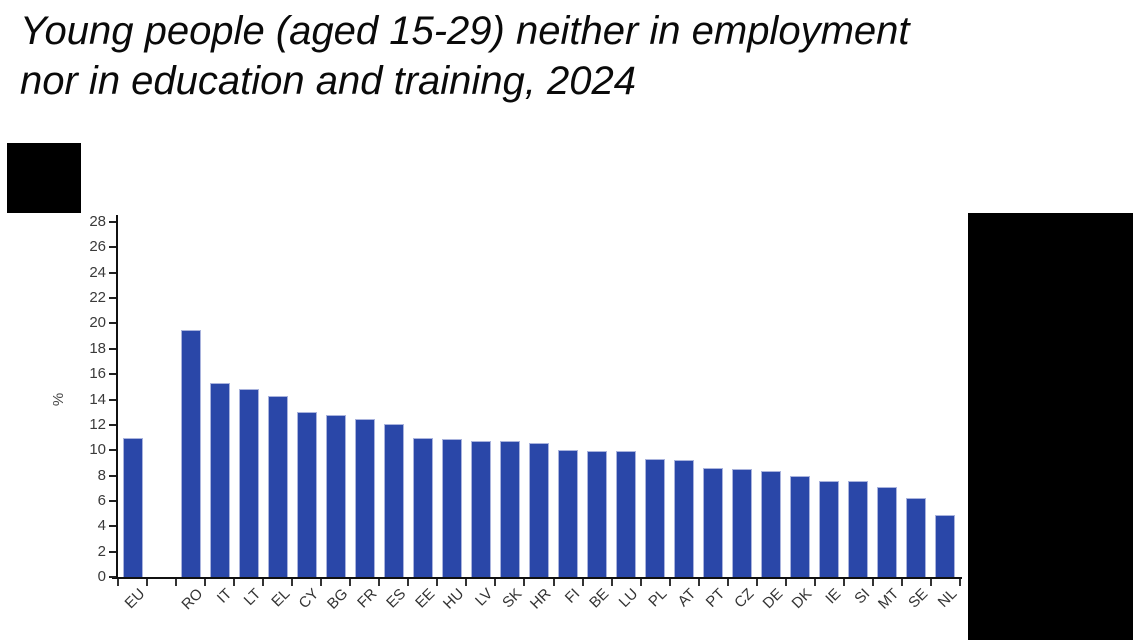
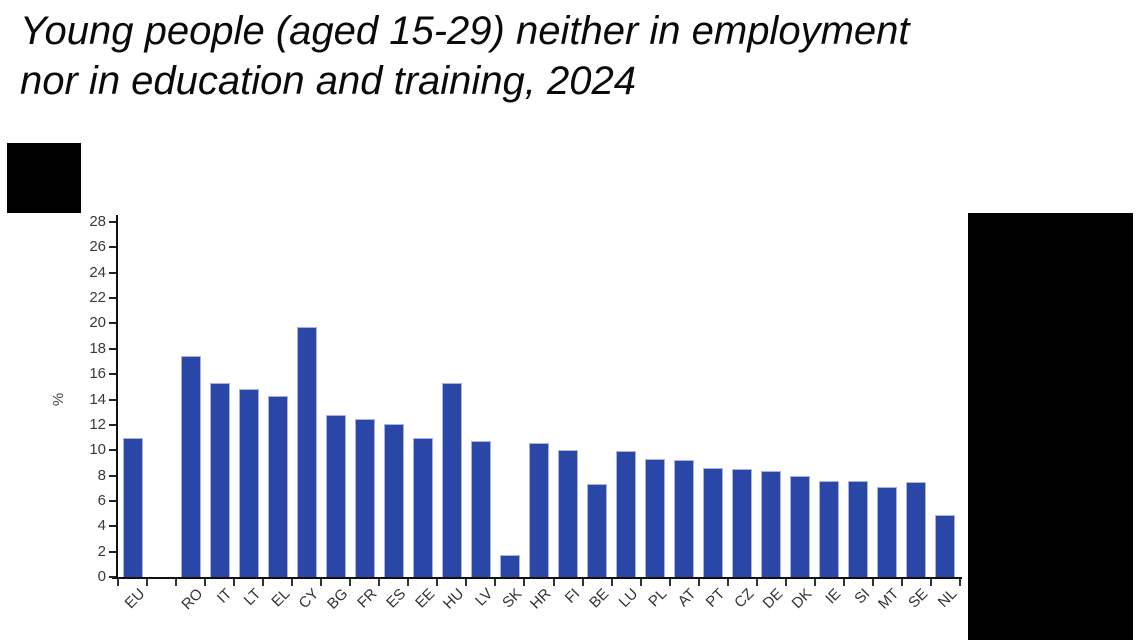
RO: 19.5 -> 17.4
CY: 13.0 -> 19.7
HU: 10.9 -> 15.3
SK: 10.7 -> 1.7
BE: 9.9 -> 7.3
SE: 6.2 -> 7.5
